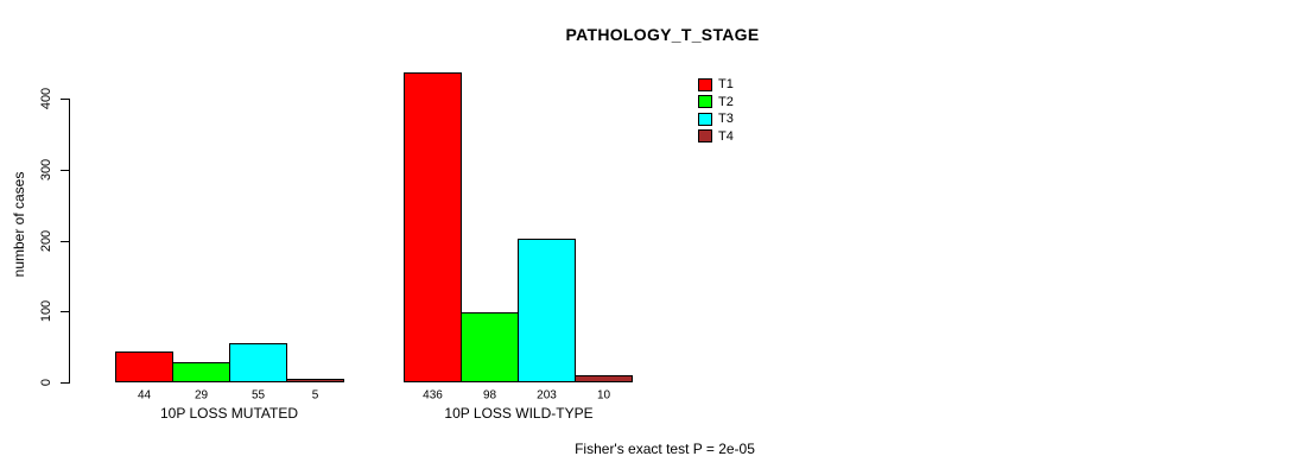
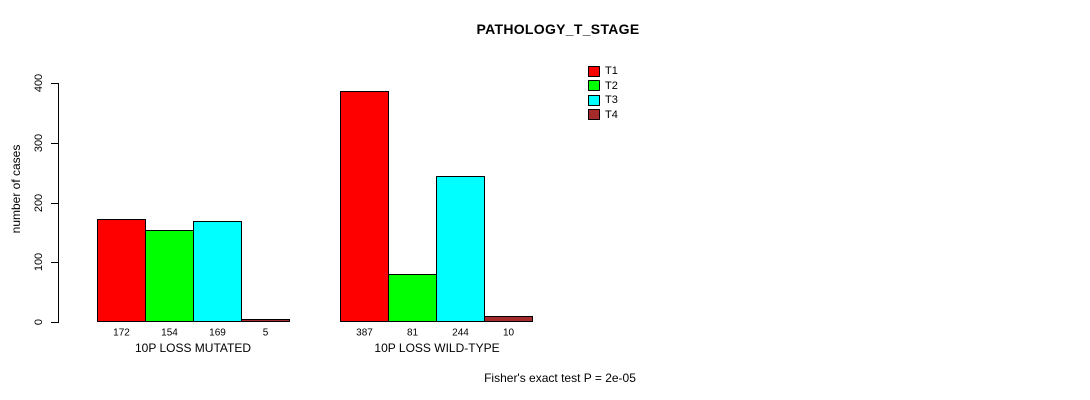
T1/10P LOSS MUTATED: 44 -> 172
T2/10P LOSS MUTATED: 29 -> 154
T3/10P LOSS MUTATED: 55 -> 169
T1/10P LOSS WILD-TYPE: 436 -> 387
T2/10P LOSS WILD-TYPE: 98 -> 81
T3/10P LOSS WILD-TYPE: 203 -> 244
